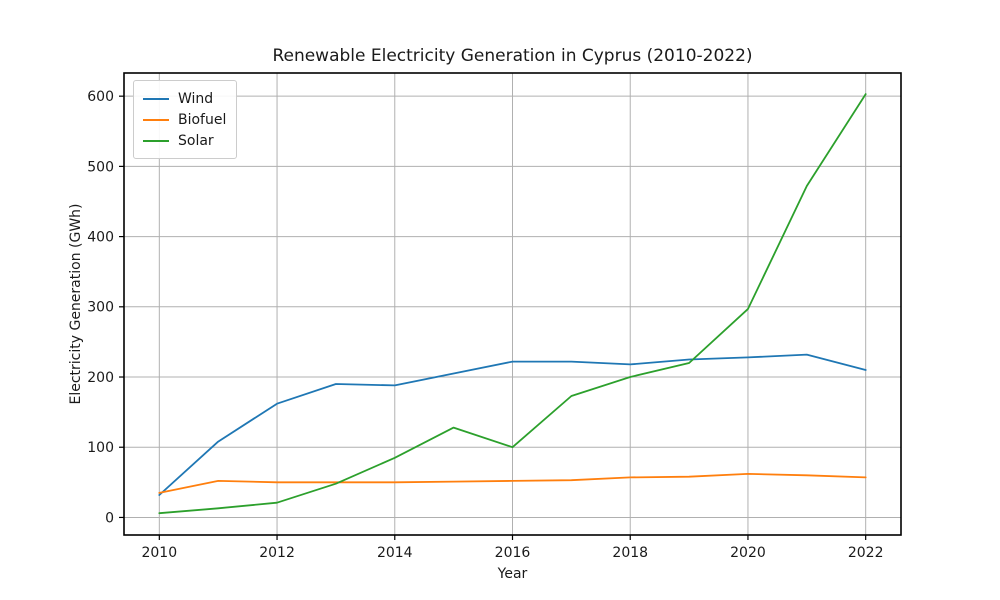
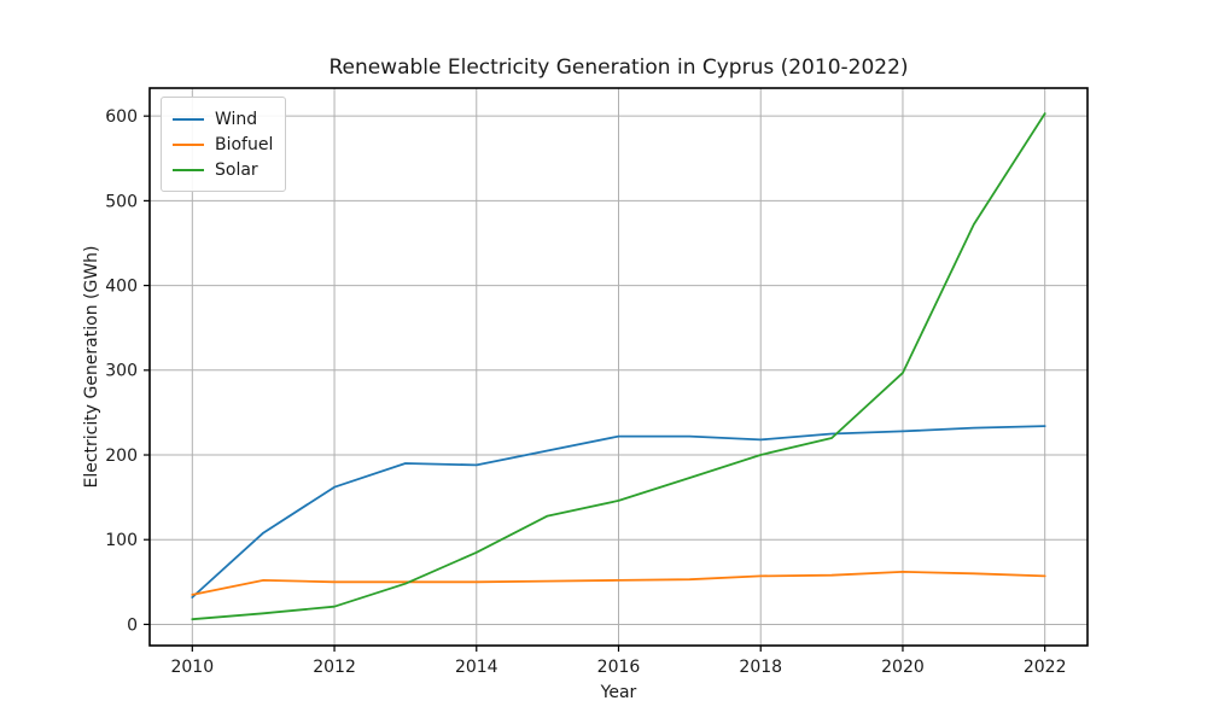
Solar/2016: 100 -> 150
Wind/2022: 210 -> 230
